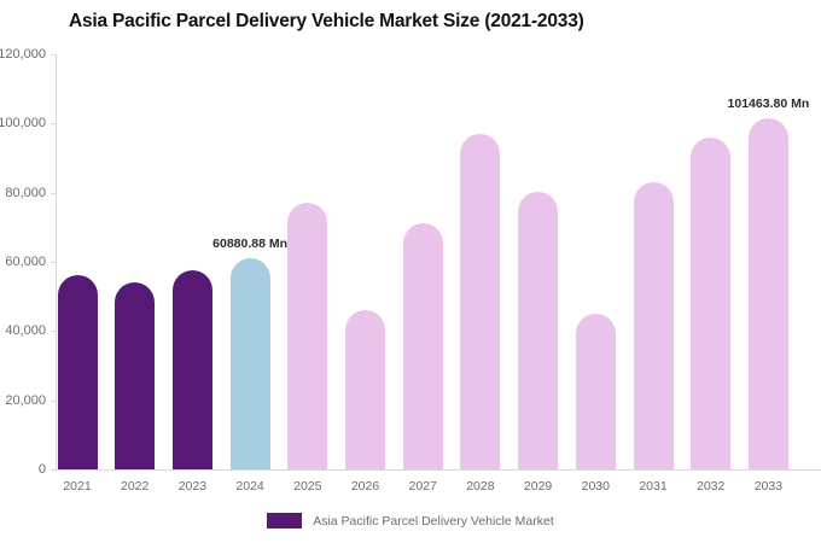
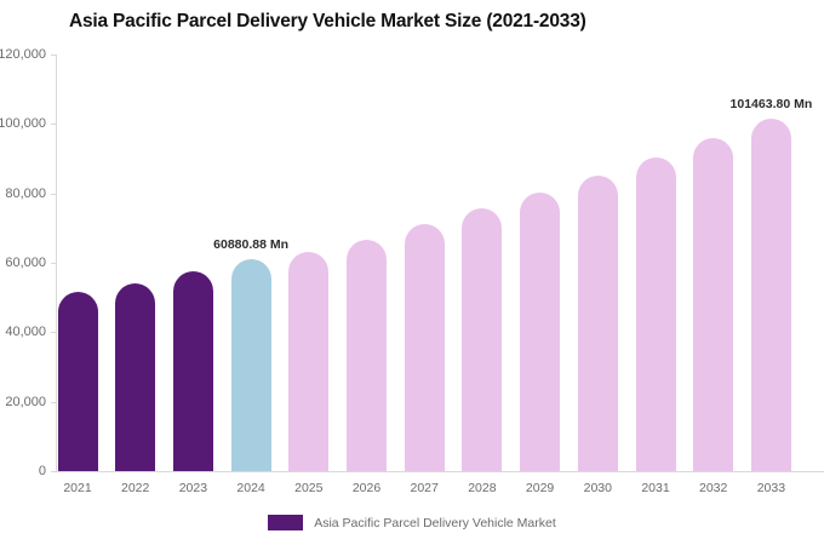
2021: 56000 -> 52000
2025: 77000 -> 63000
2026: 46000 -> 67000
2028: 97000 -> 76000
2030: 45000 -> 85000
2031: 83000 -> 90000
